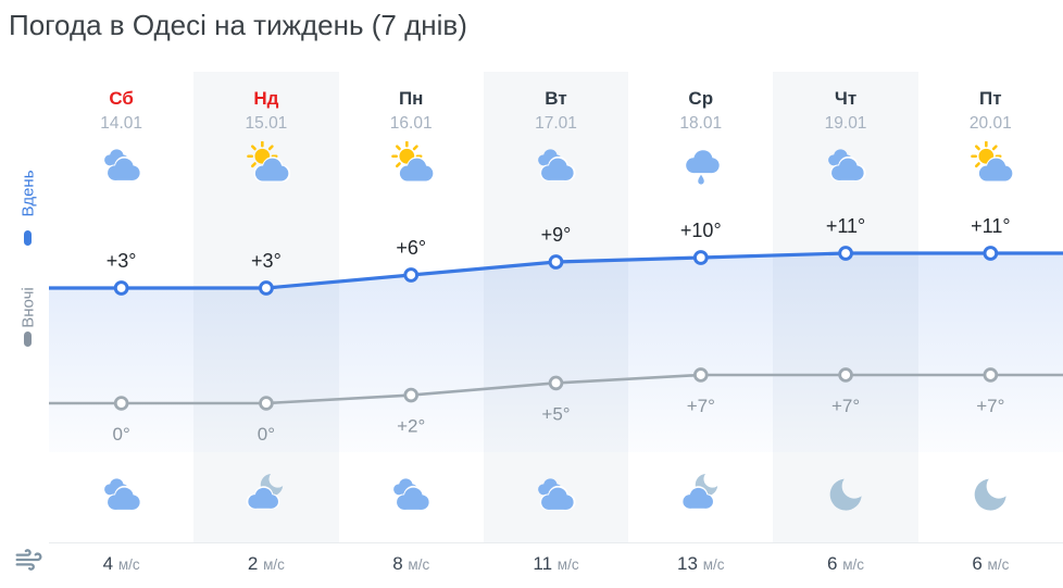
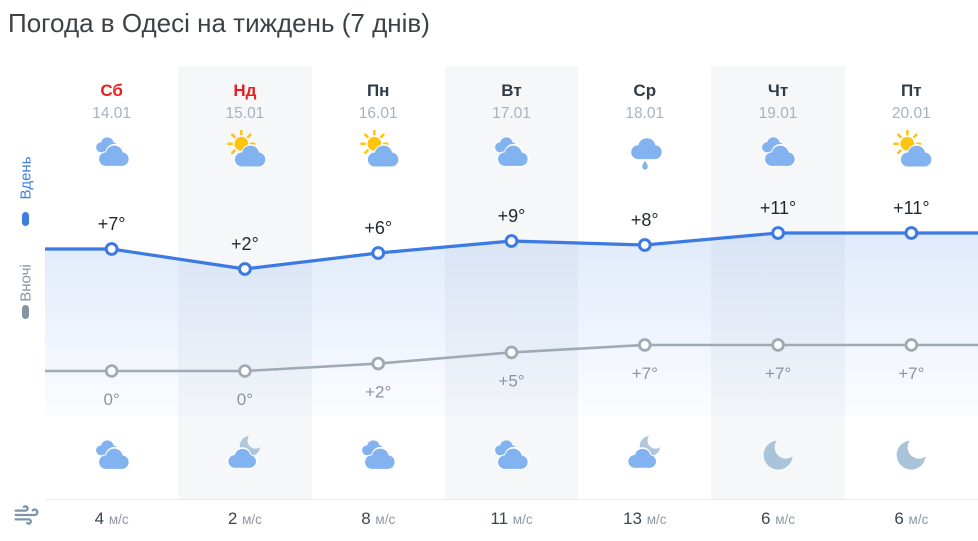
Вдень/Сб: +3° -> +7°
Вдень/Нд: +3° -> +2°
Вдень/Ср: +10° -> +8°
